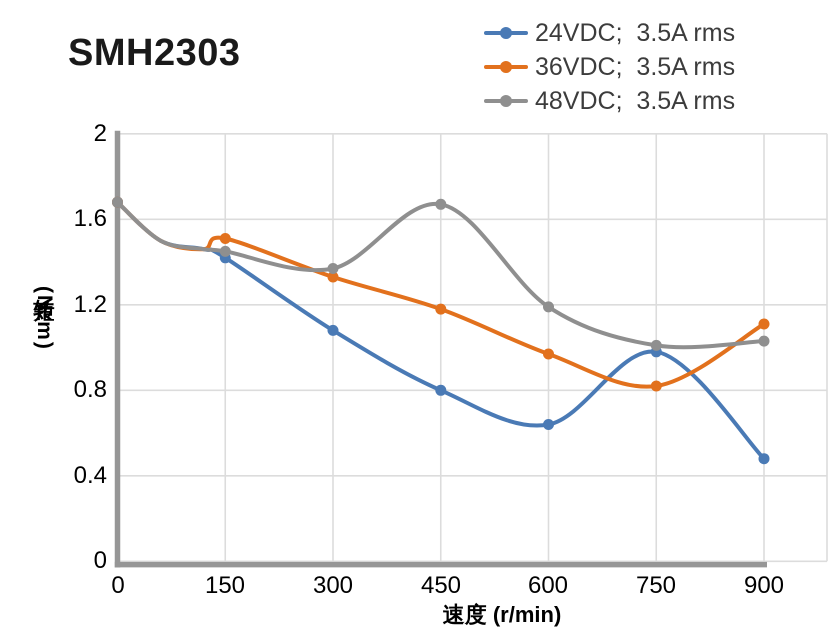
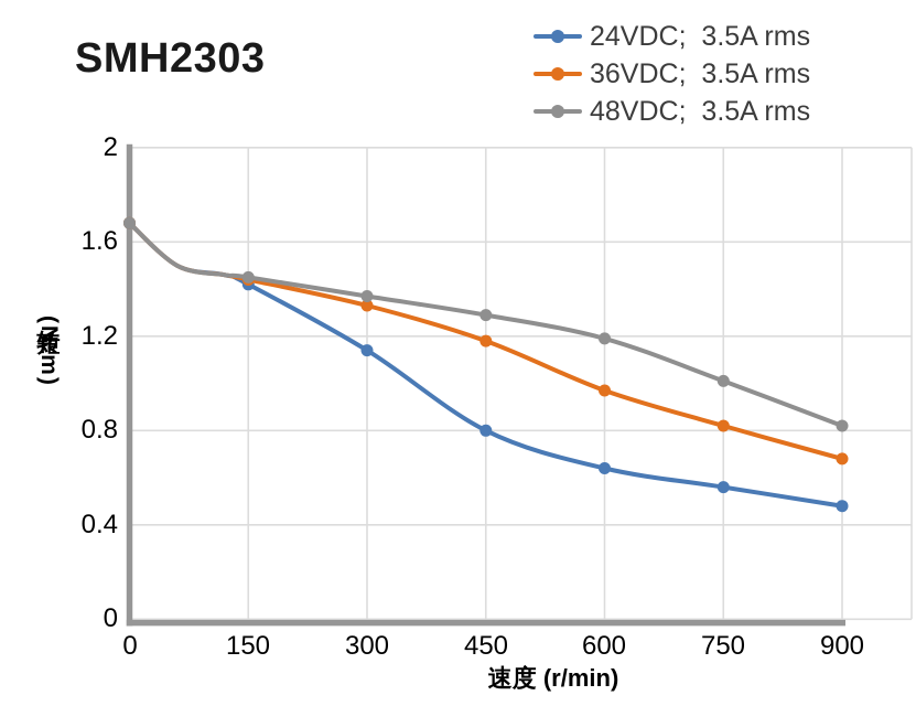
36VDC; 3.5A rms/150: 1.51 -> 1.44
24VDC; 3.5A rms/300: 1.08 -> 1.14
48VDC; 3.5A rms/450: 1.67 -> 1.29
24VDC; 3.5A rms/750: 0.98 -> 0.56
36VDC; 3.5A rms/900: 1.11 -> 0.68
48VDC; 3.5A rms/900: 1.03 -> 0.82
